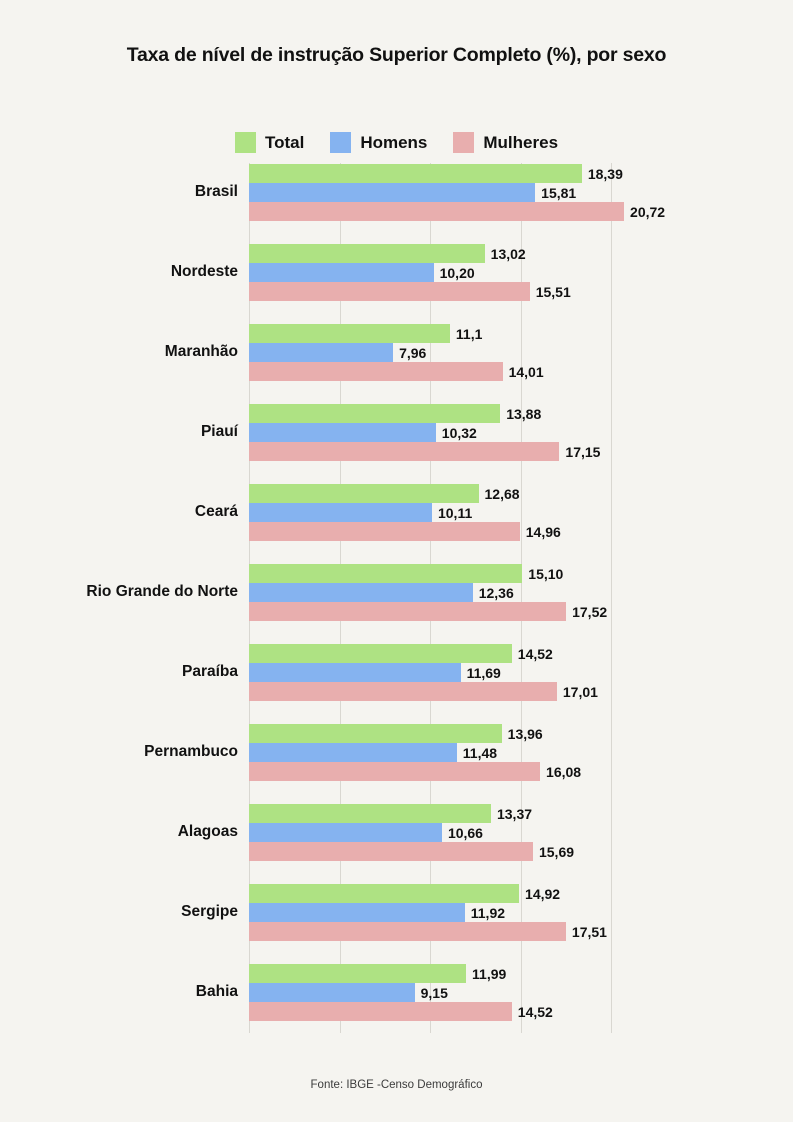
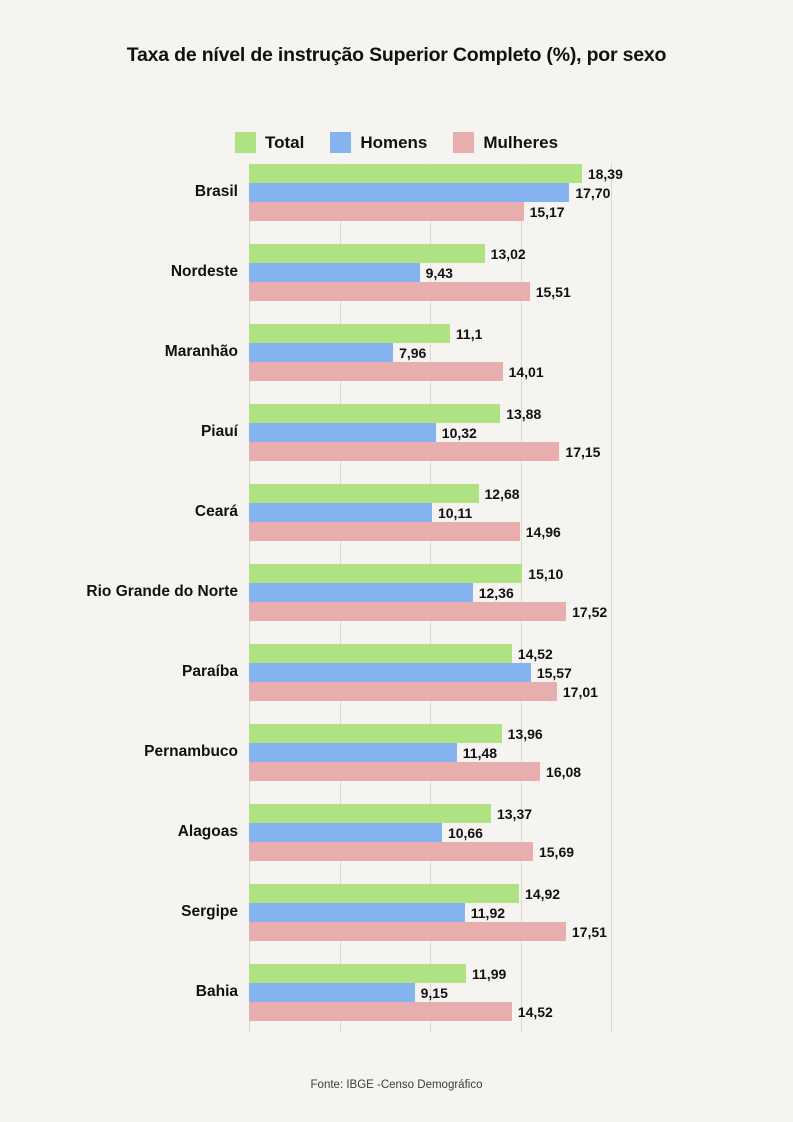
Homens/Brasil: 15,81 -> 17,70
Mulheres/Brasil: 20,72 -> 15,17
Homens/Nordeste: 10,20 -> 9,43
Homens/Paraíba: 11,69 -> 15,57
